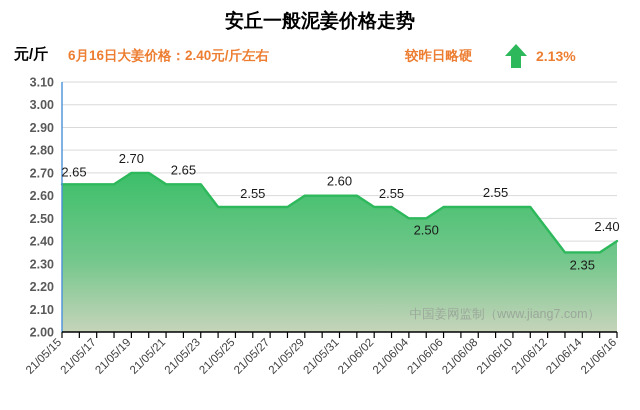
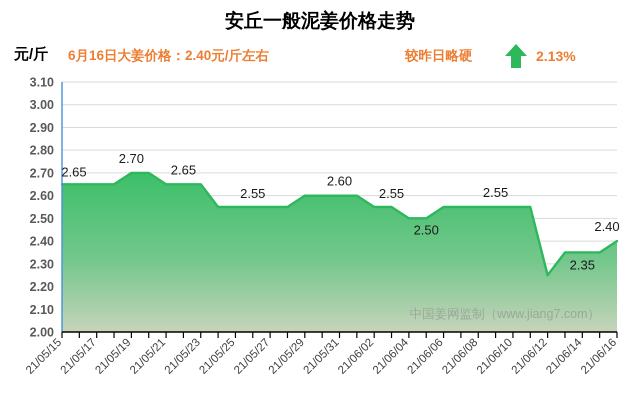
21/06/12: 2.45 -> 2.25
